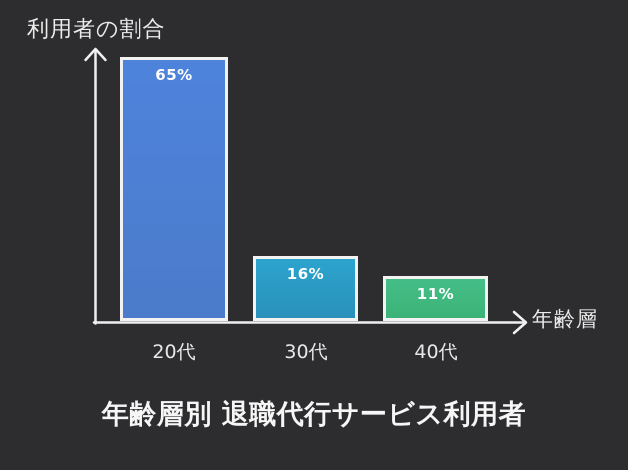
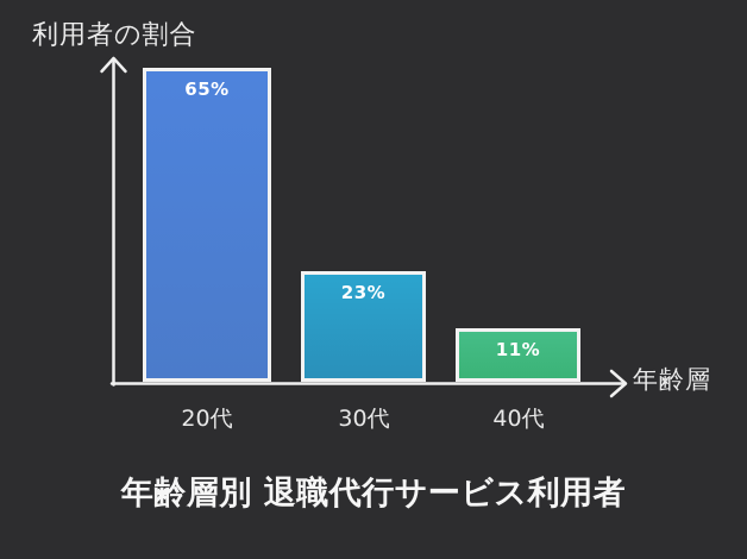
30代: 16% -> 23%
